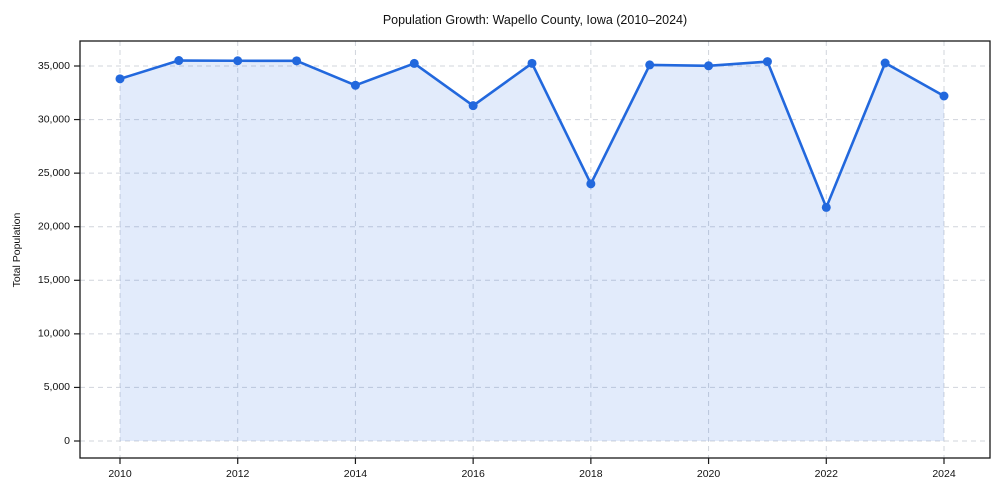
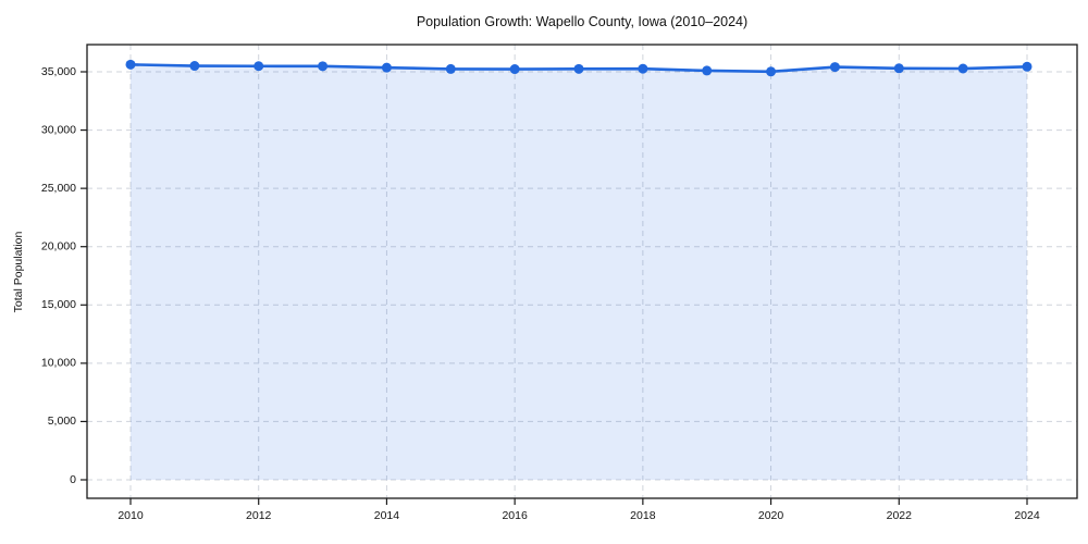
2010: 33800 -> 35600
2014: 33200 -> 35400
2016: 31300 -> 35200
2018: 24000 -> 35300
2022: 21800 -> 35300
2024: 32200 -> 35400
